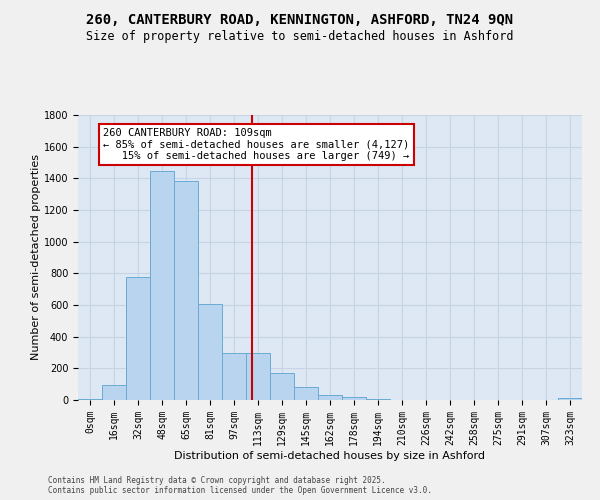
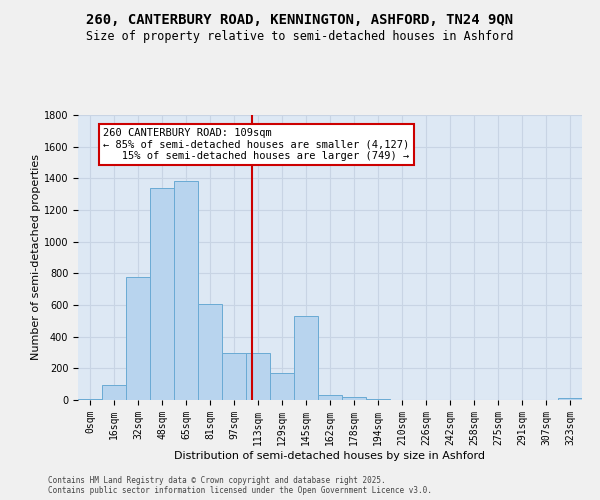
48sqm: 1440 -> 1340
145sqm: 80 -> 530
